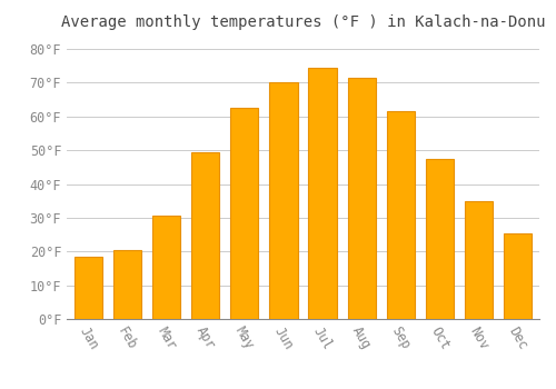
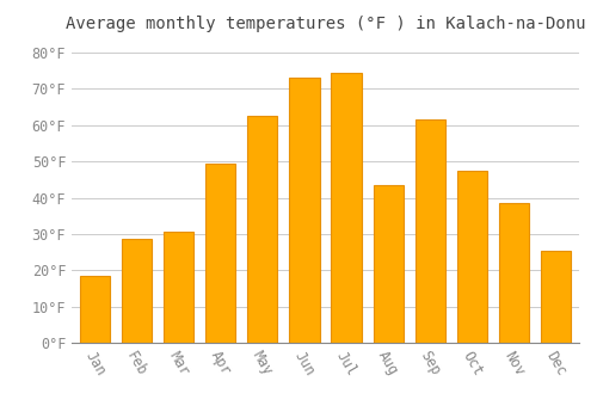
Feb: 20.5°F -> 28.5°F
Jun: 70.0°F -> 73.0°F
Aug: 71.5°F -> 43.5°F
Nov: 35.0°F -> 38.5°F
